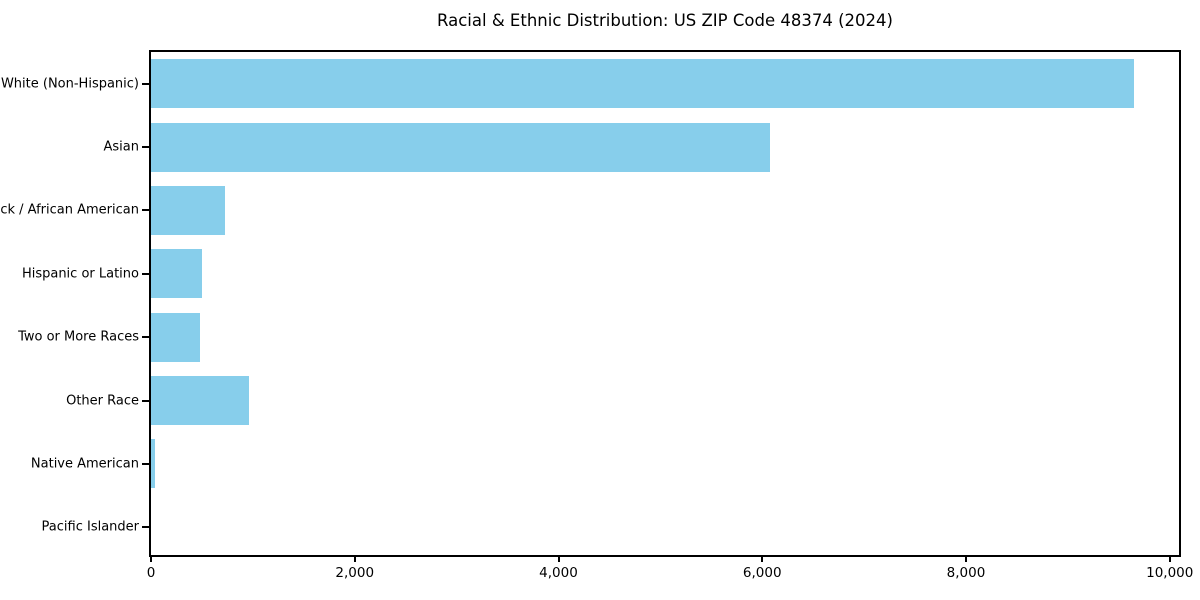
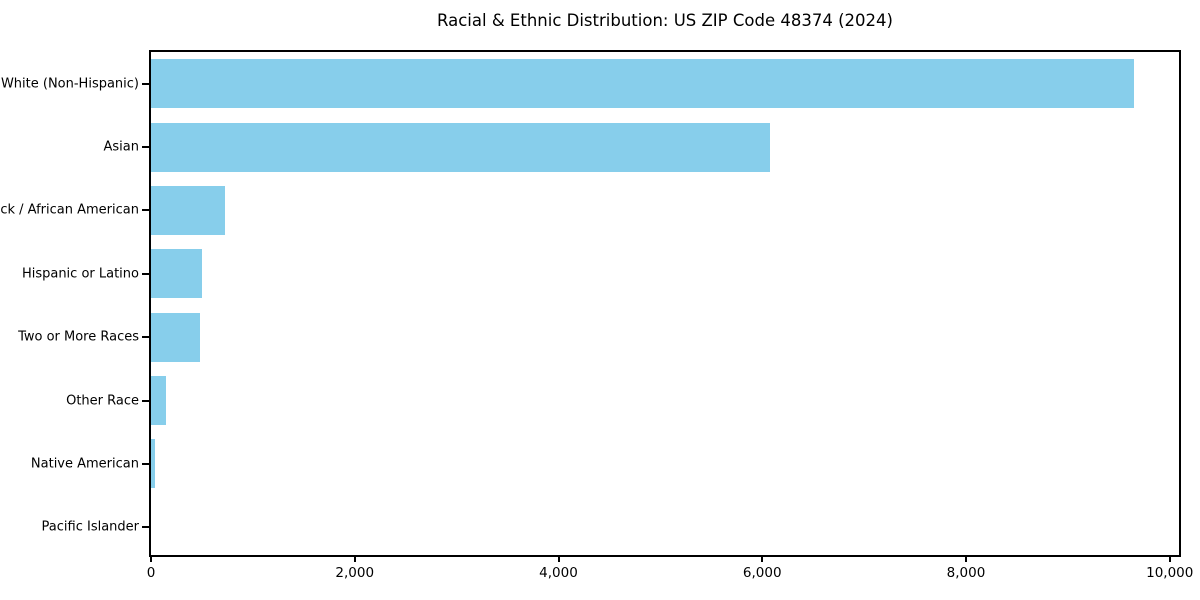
Other Race: 960 -> 150
